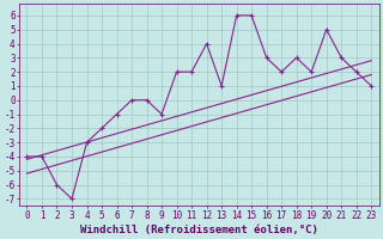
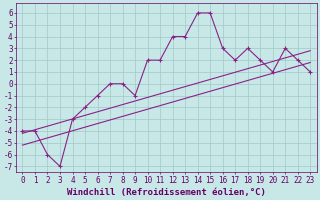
13: 1 -> 4
20: 5 -> 1
